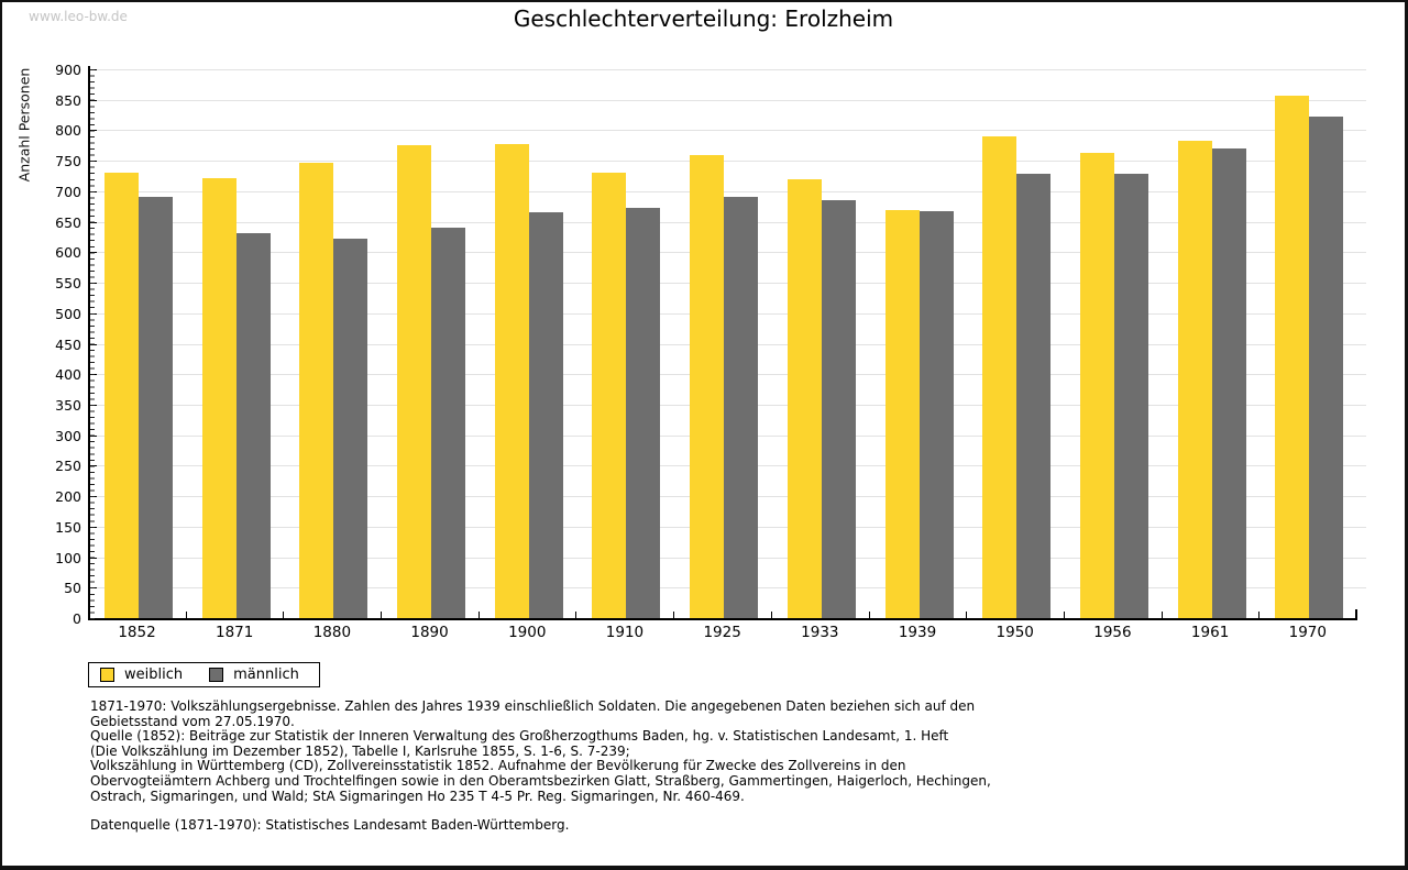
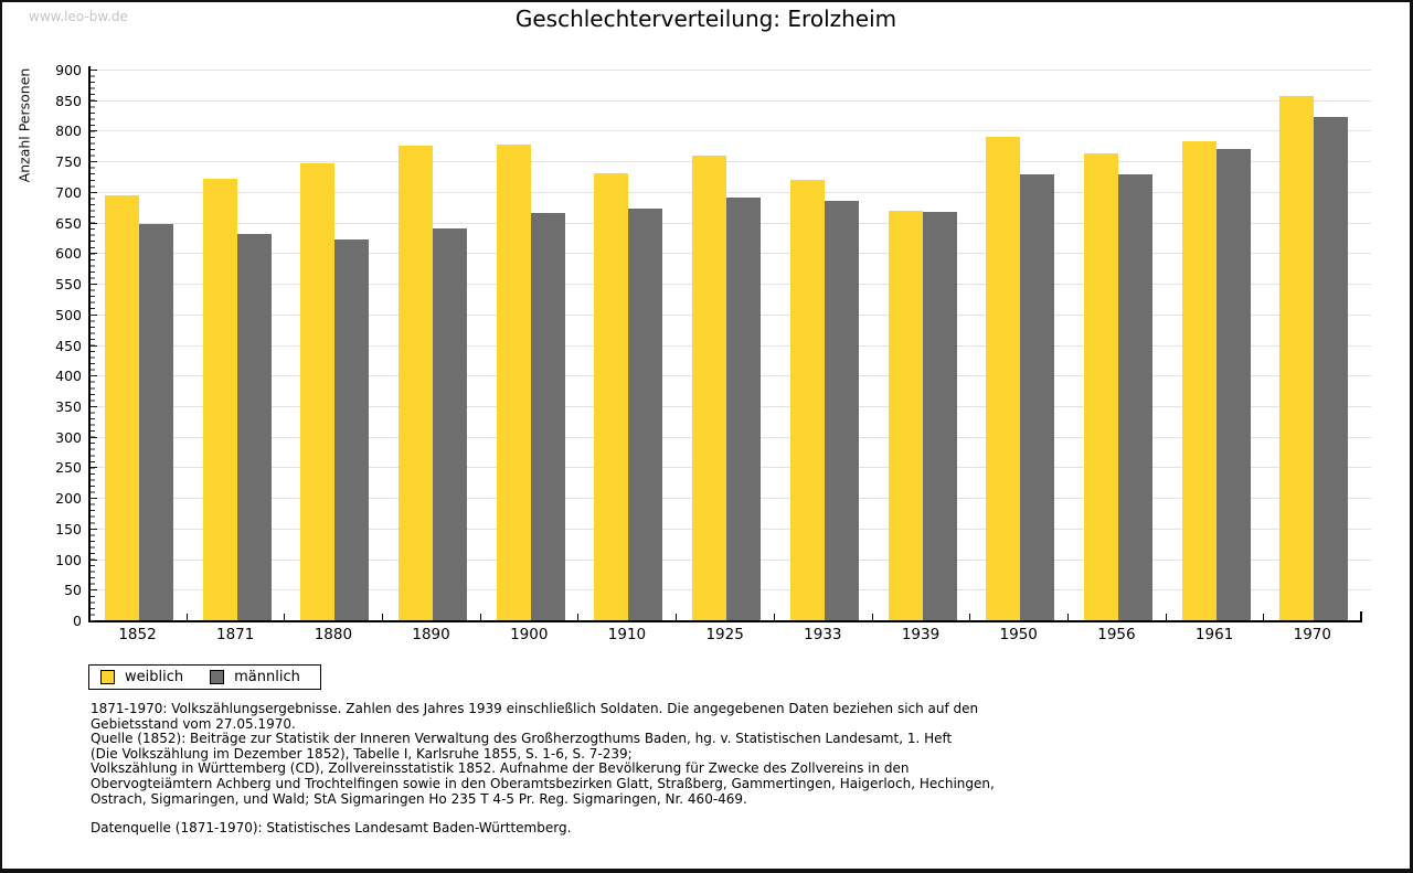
weiblich/1852: 730 -> 700
männlich/1852: 690 -> 650
